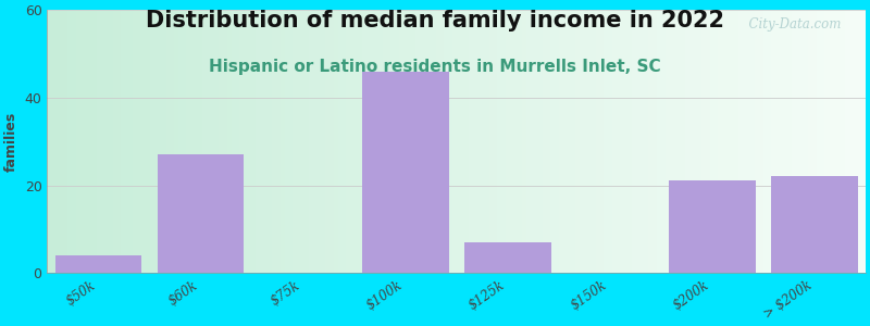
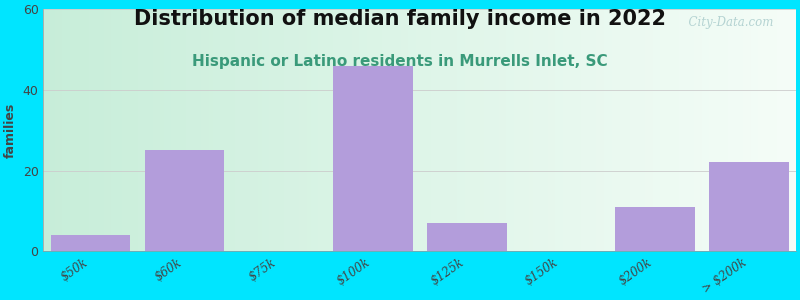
$60k: 27 -> 25
$200k: 21 -> 11
